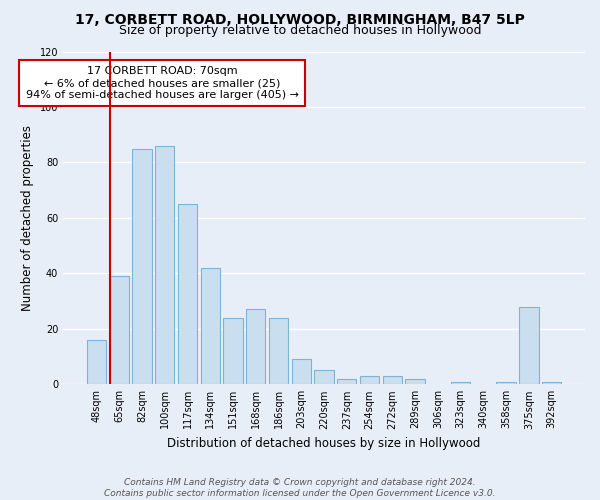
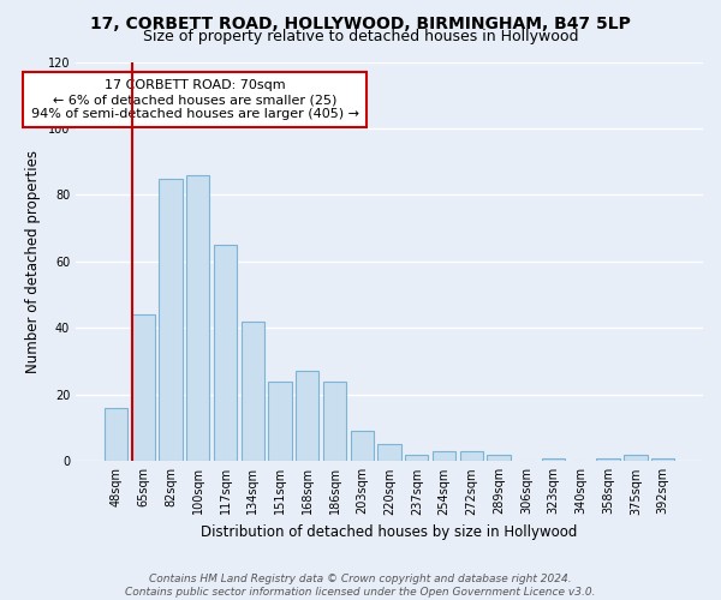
65sqm: 39 -> 44
375sqm: 28 -> 2
